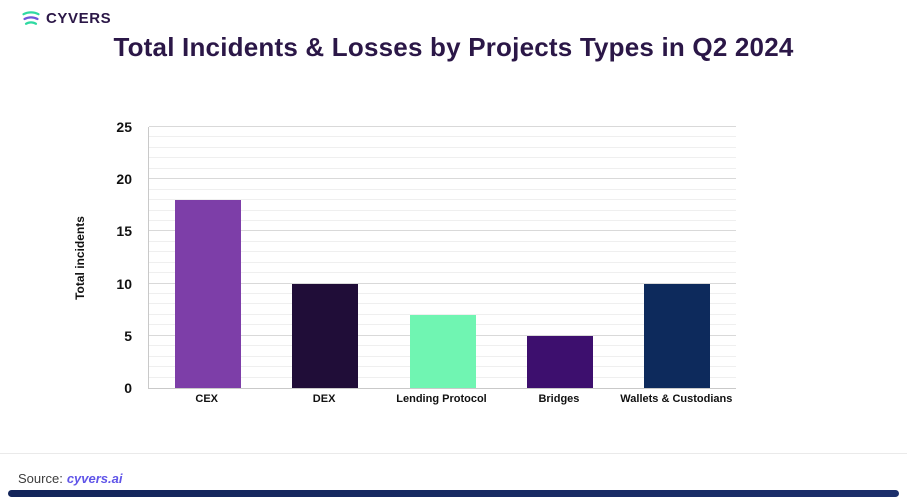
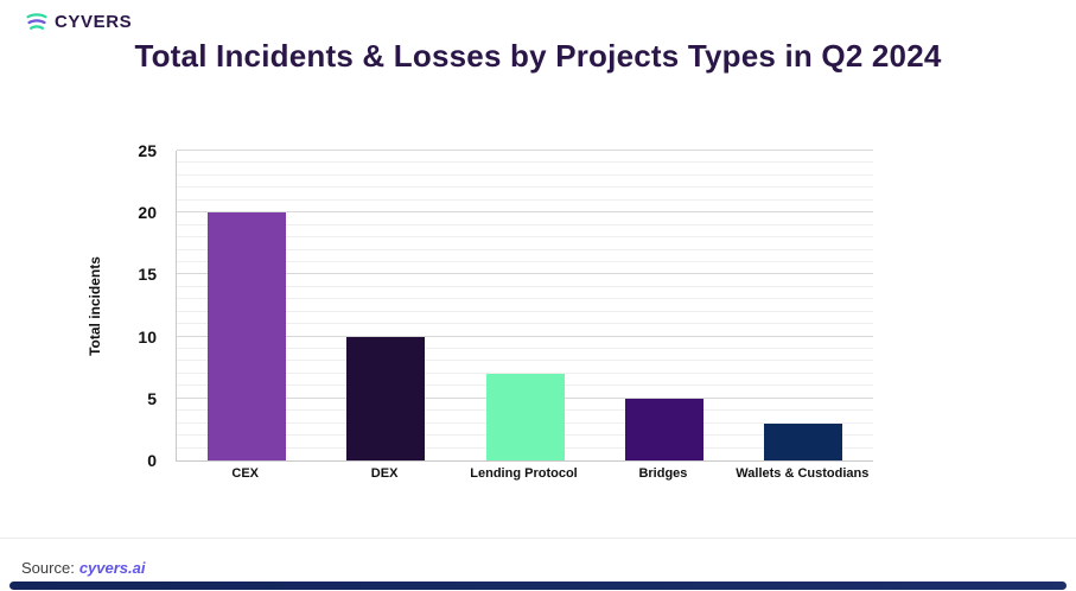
CEX: 18 -> 20
Wallets & Custodians: 10 -> 3
